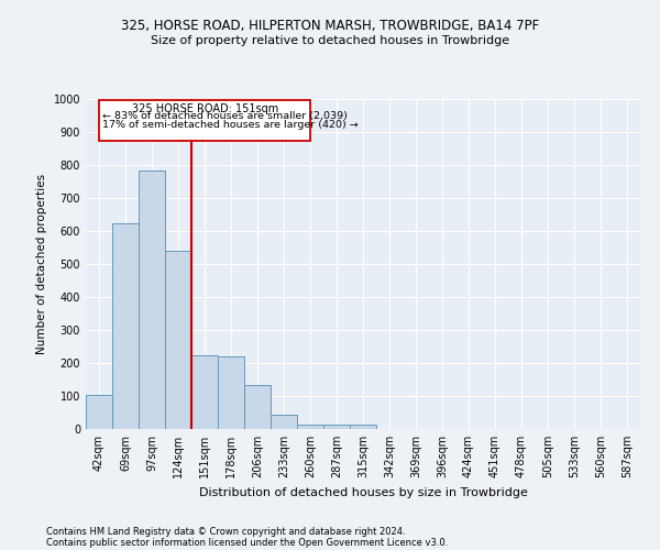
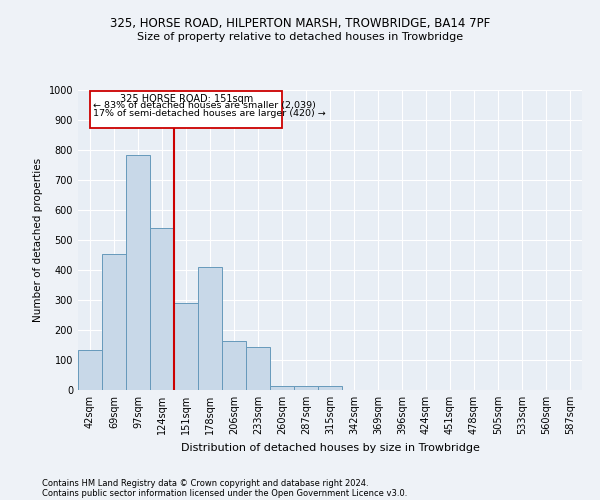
42sqm: 103 -> 135
69sqm: 625 -> 455
151sqm: 222 -> 290
178sqm: 220 -> 410
206sqm: 132 -> 165
233sqm: 42 -> 145
